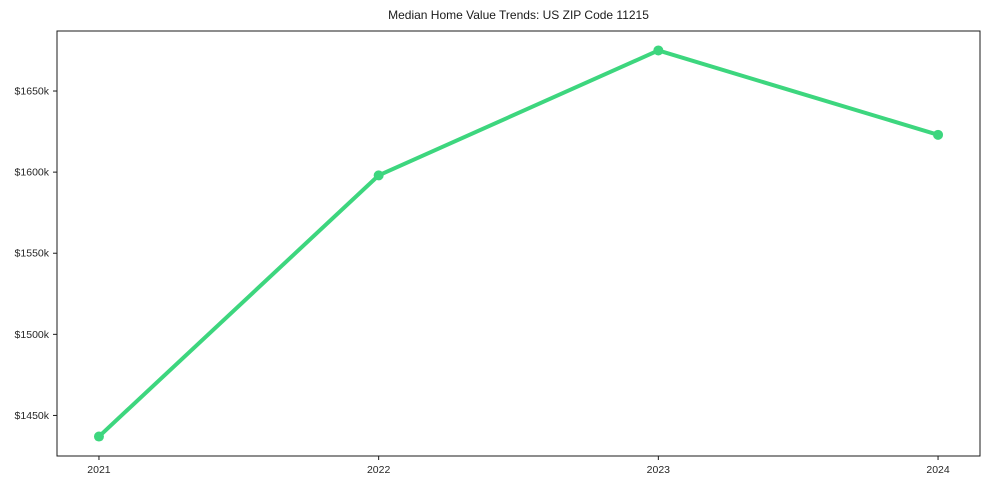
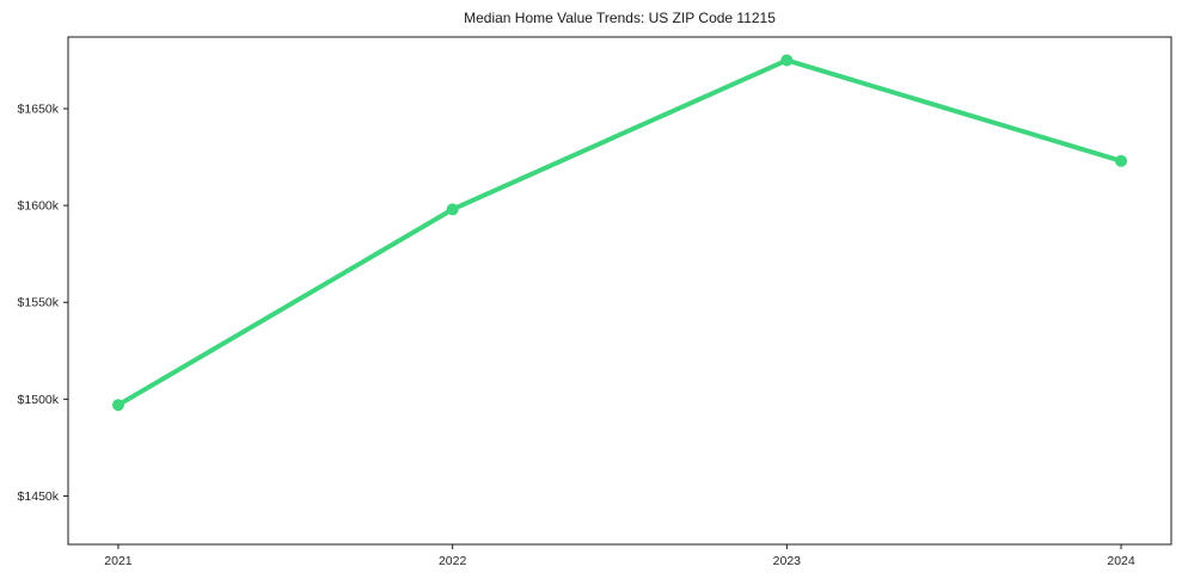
2021: $1437k -> $1497k
